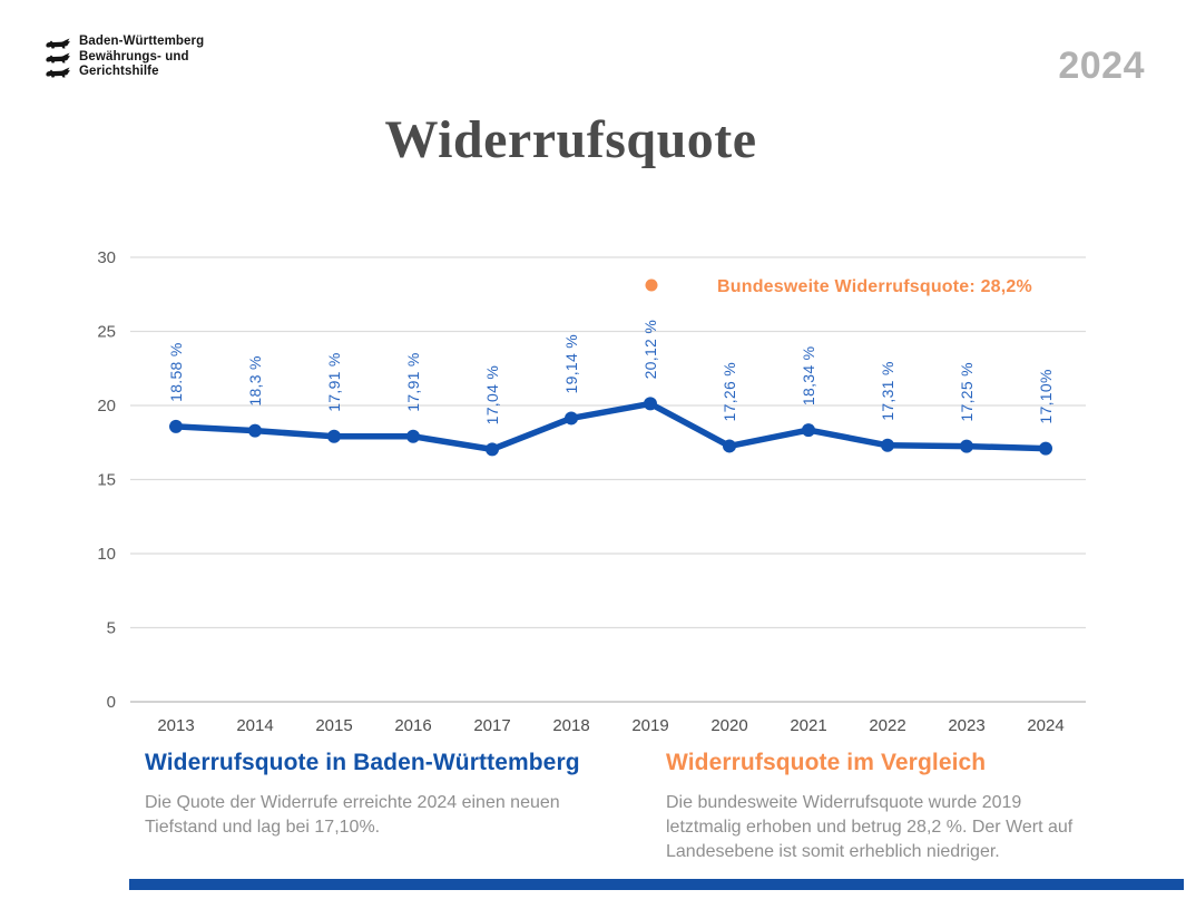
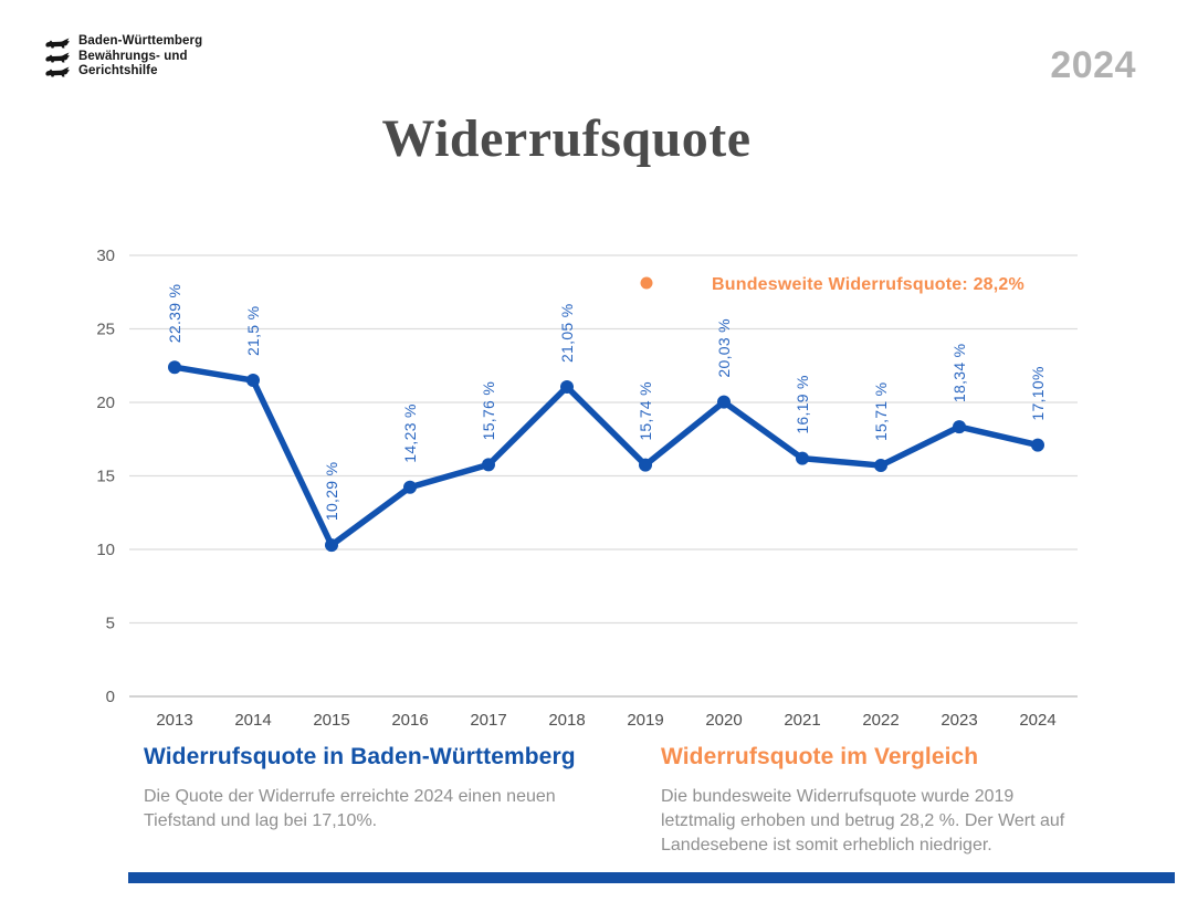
2013: 18.58 -> 22.39
2014: 18,3 -> 21,5
2015: 17,91 -> 10,29
2016: 17,91 -> 14,23
2017: 17,04 -> 15,76
2018: 19,14 -> 21,05
2019: 20,12 -> 15,74
2020: 17,26 -> 20,03
2021: 18,34 -> 16,19
2022: 17,31 -> 15,71
2023: 17,25 -> 18,34
